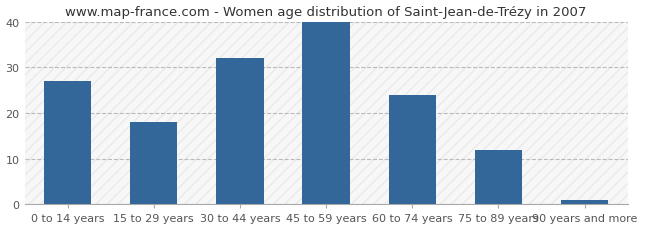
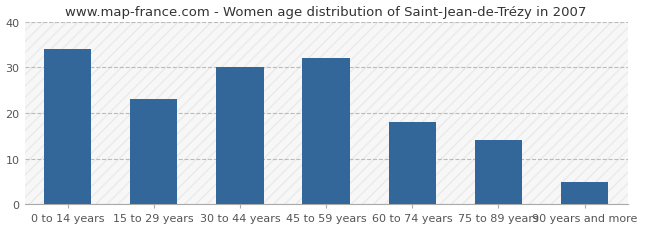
0 to 14 years: 27 -> 34
15 to 29 years: 18 -> 23
30 to 44 years: 32 -> 30
45 to 59 years: 40 -> 32
60 to 74 years: 24 -> 18
75 to 89 years: 12 -> 14
90 years and more: 1 -> 5
